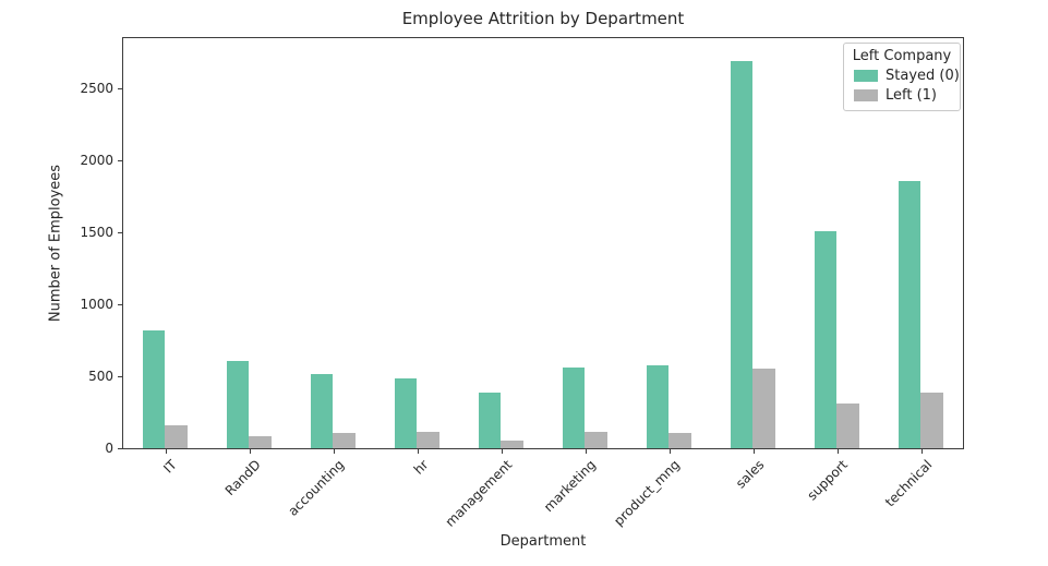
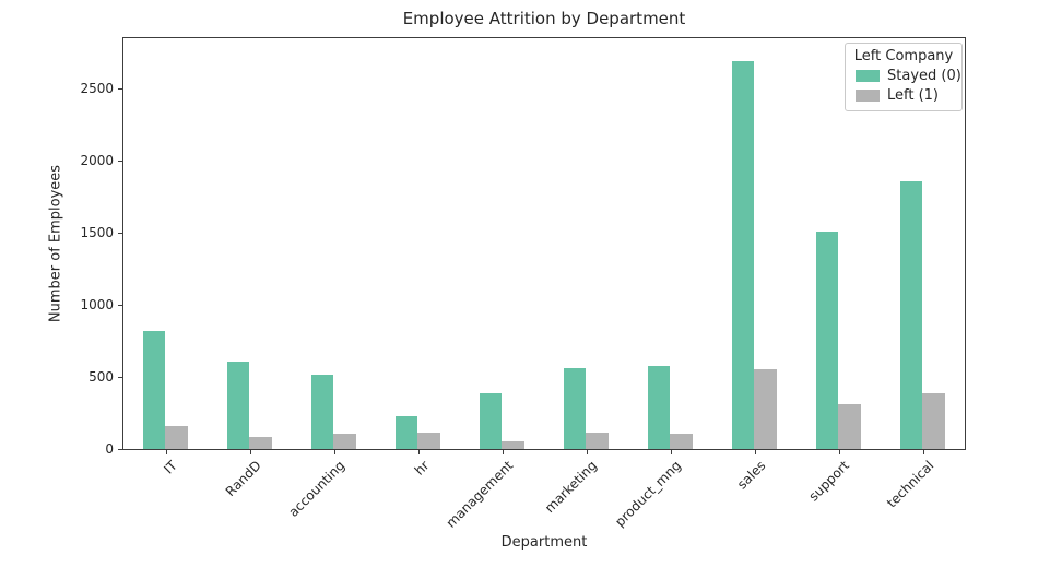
Stayed (0)/hr: 490 -> 230
